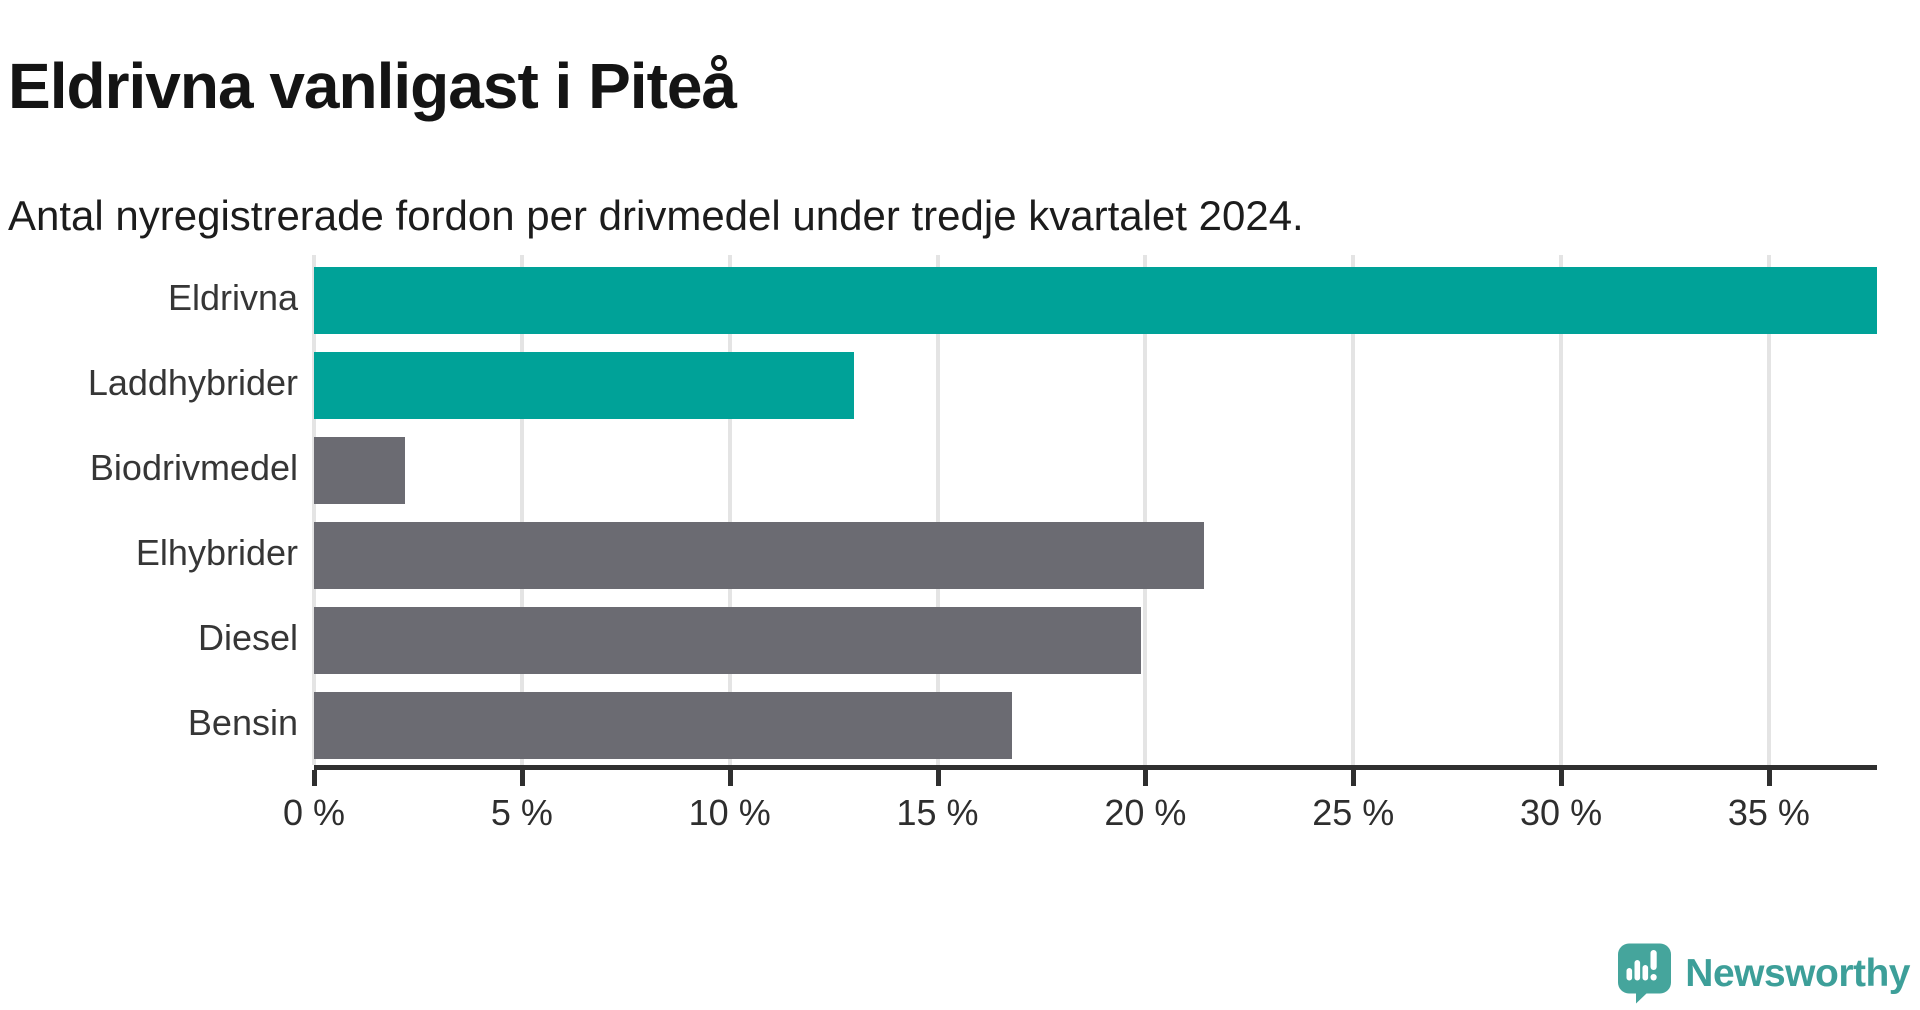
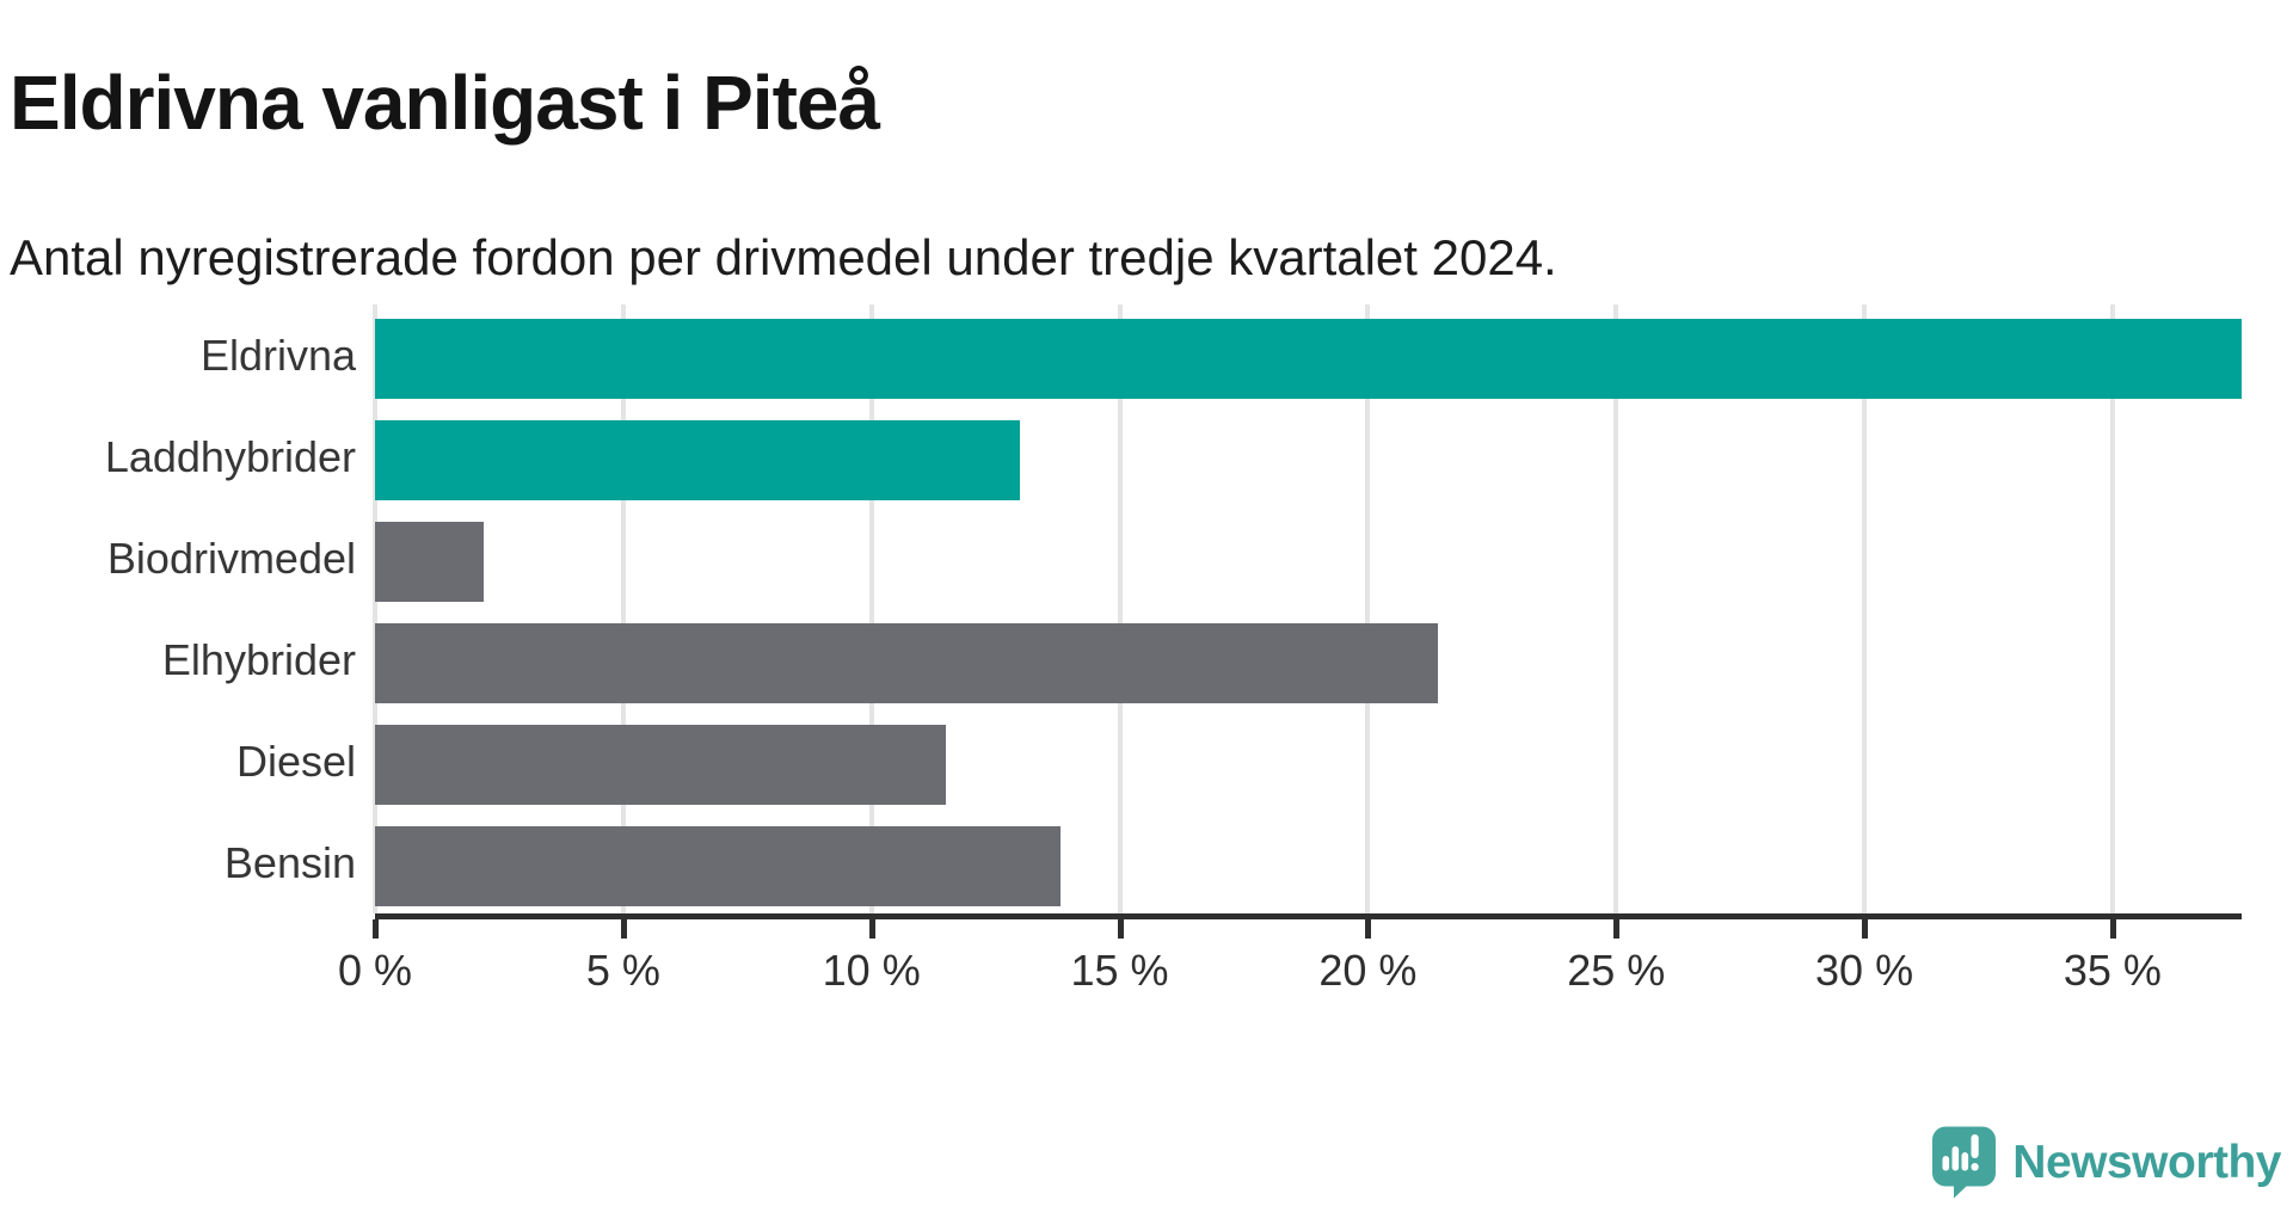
Diesel: 19.9% -> 11.5%
Bensin: 16.8% -> 13.8%
